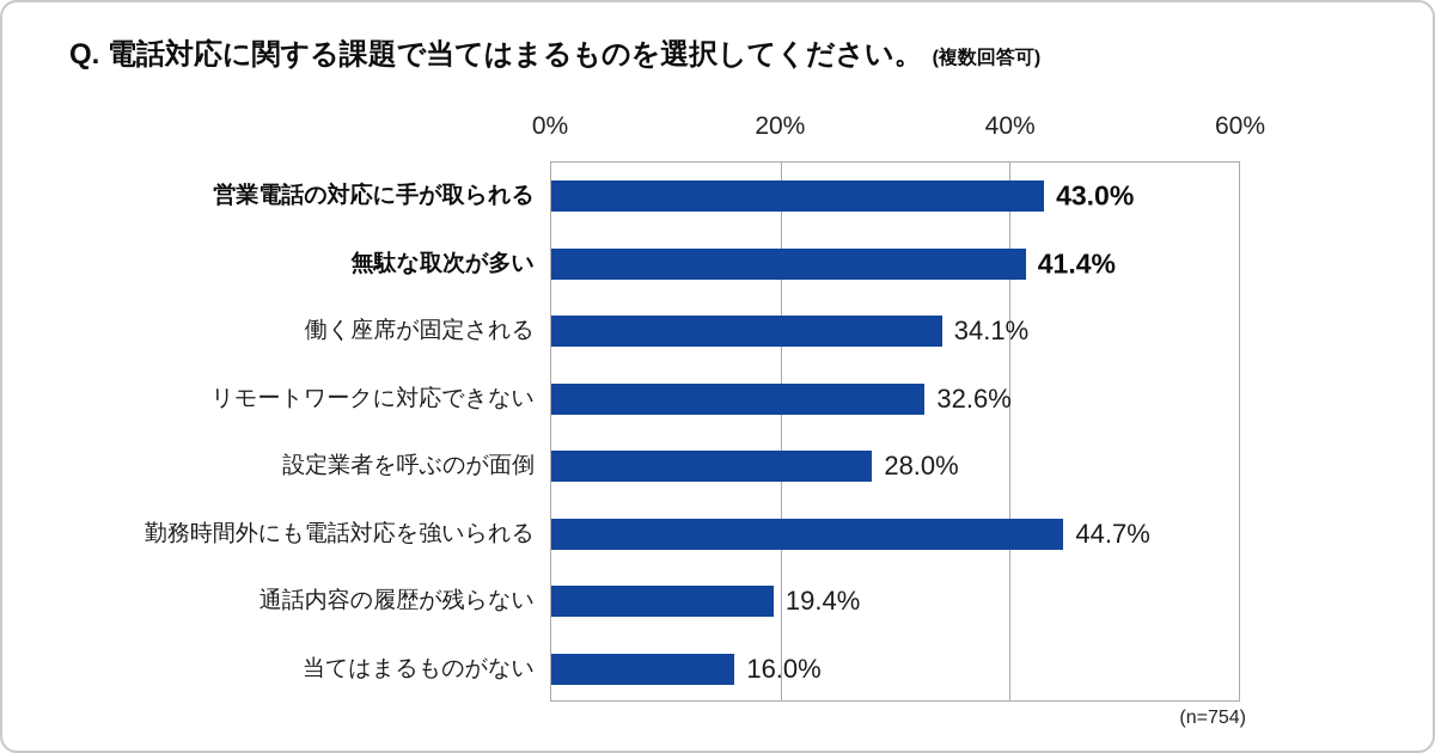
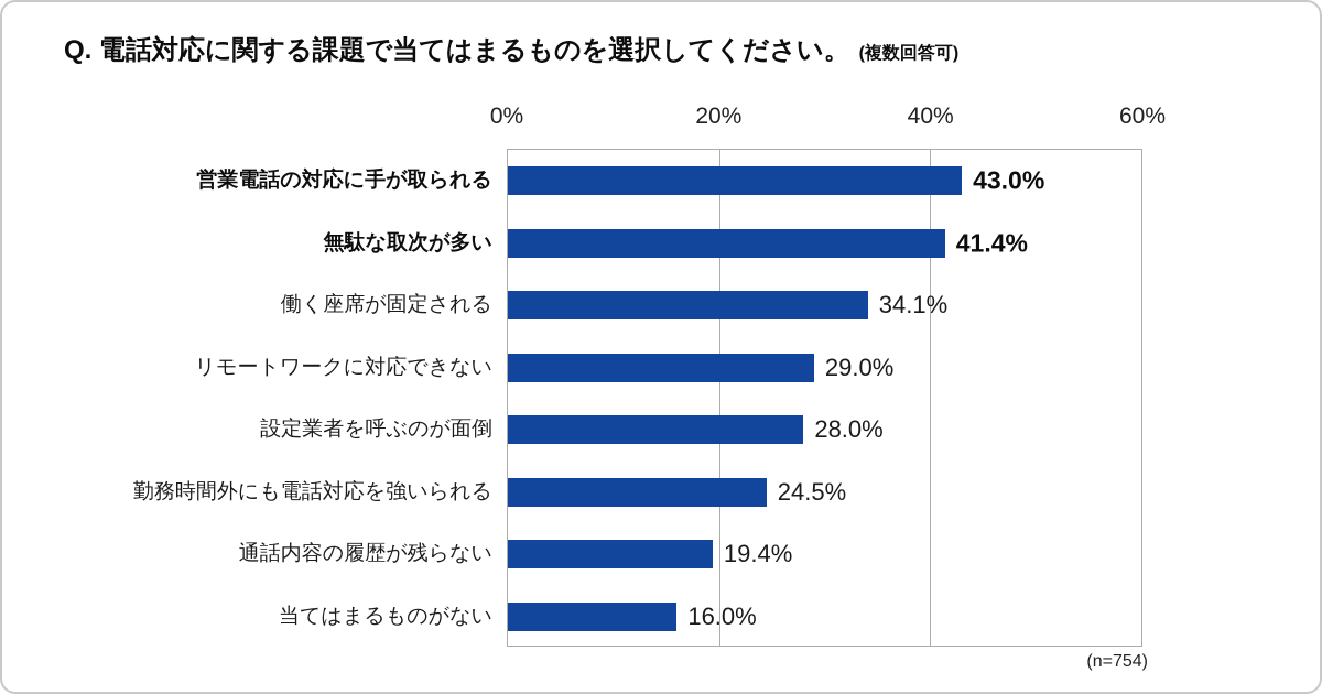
リモートワークに対応できない: 32.6% -> 29.0%
勤務時間外にも電話対応を強いられる: 44.7% -> 24.5%
